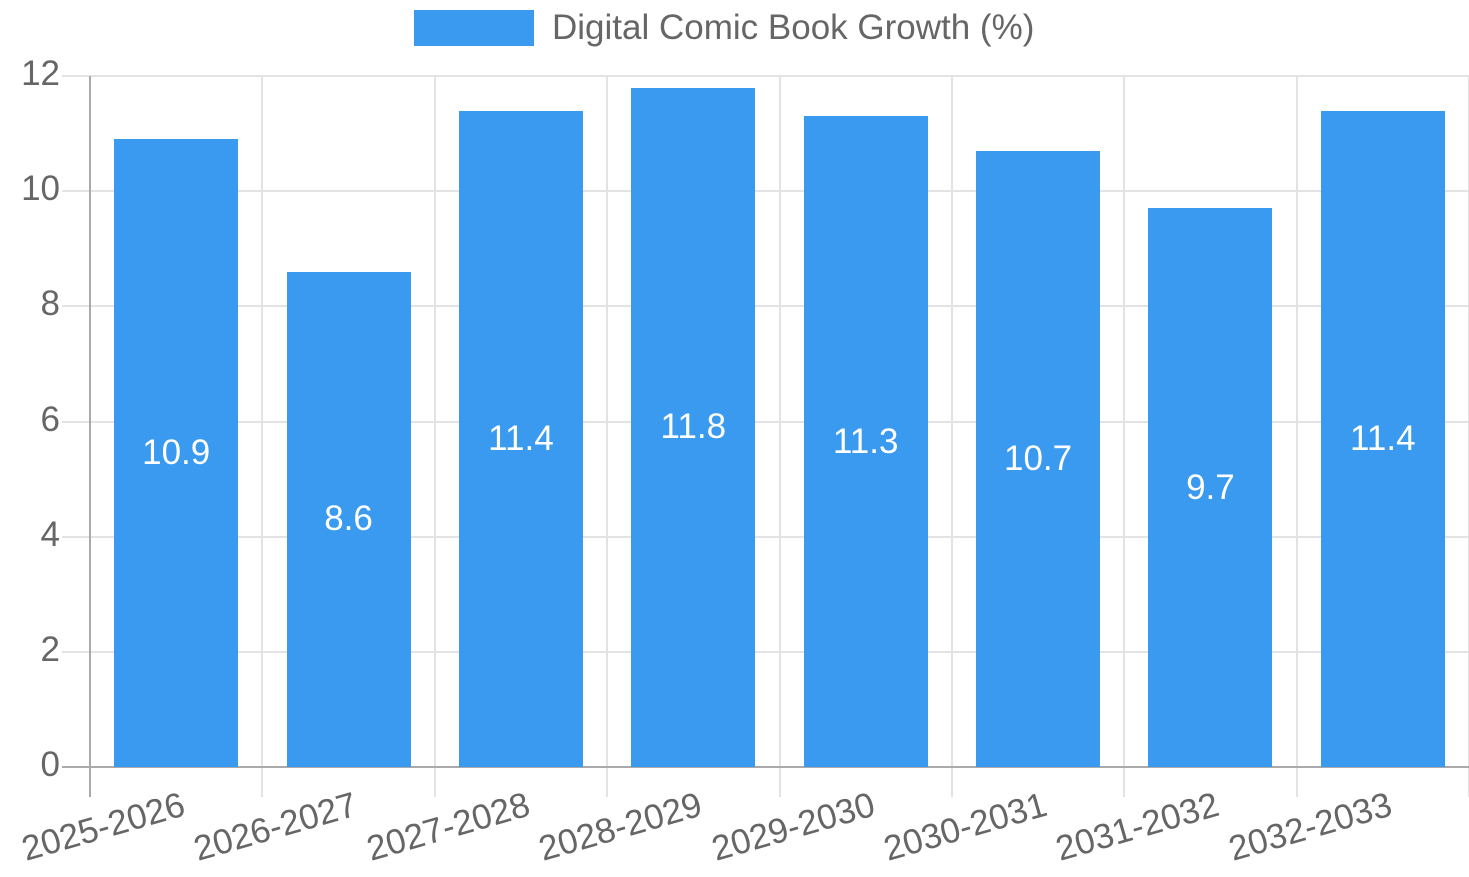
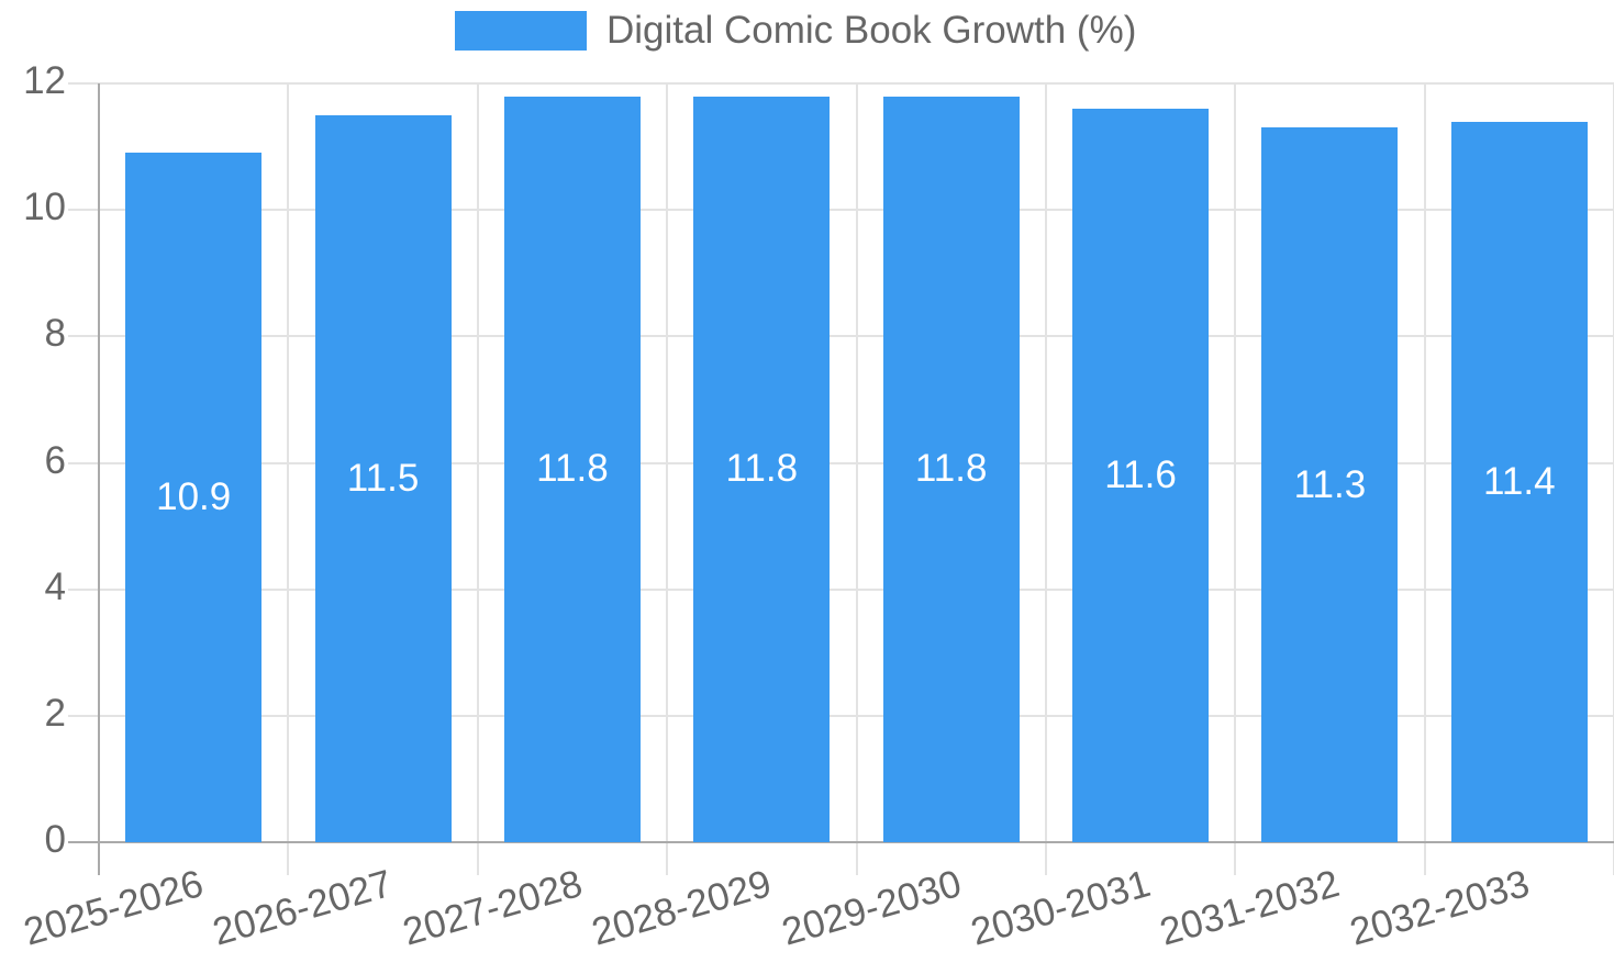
2026-2027: 8.6 -> 11.5
2027-2028: 11.4 -> 11.8
2029-2030: 11.3 -> 11.8
2030-2031: 10.7 -> 11.6
2031-2032: 9.7 -> 11.3
